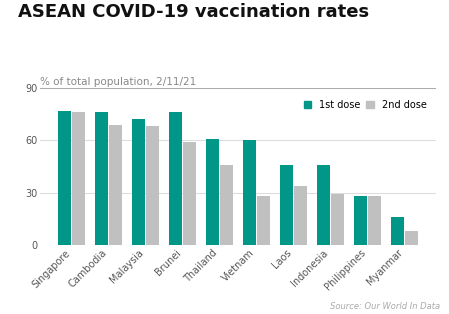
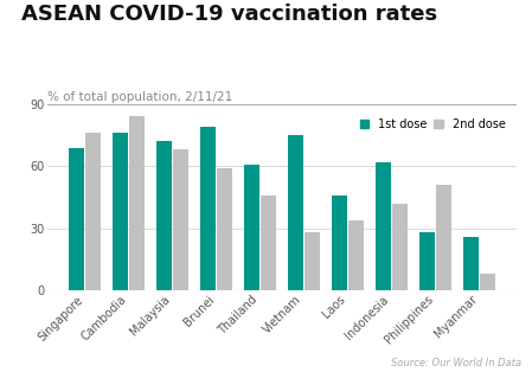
1st dose/Singapore: 77 -> 69
2nd dose/Cambodia: 69 -> 84
1st dose/Brunei: 76 -> 79
1st dose/Vietnam: 60 -> 75
1st dose/Indonesia: 46 -> 62
2nd dose/Indonesia: 29 -> 42
2nd dose/Philippines: 28 -> 51
1st dose/Myanmar: 16 -> 26
